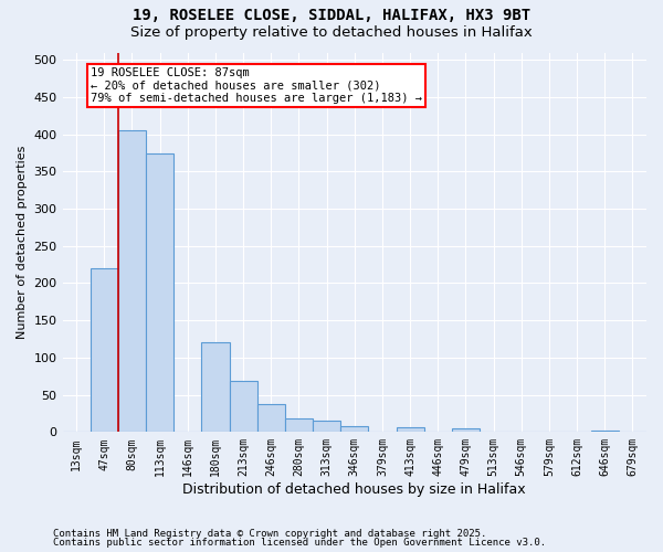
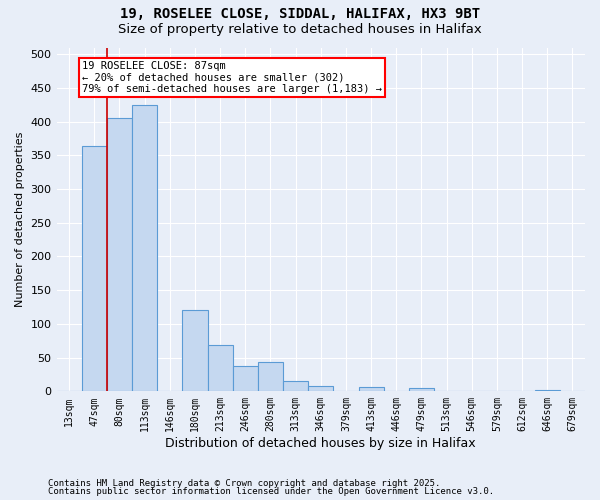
47sqm: 220 -> 364
113sqm: 375 -> 424
280sqm: 18 -> 44
